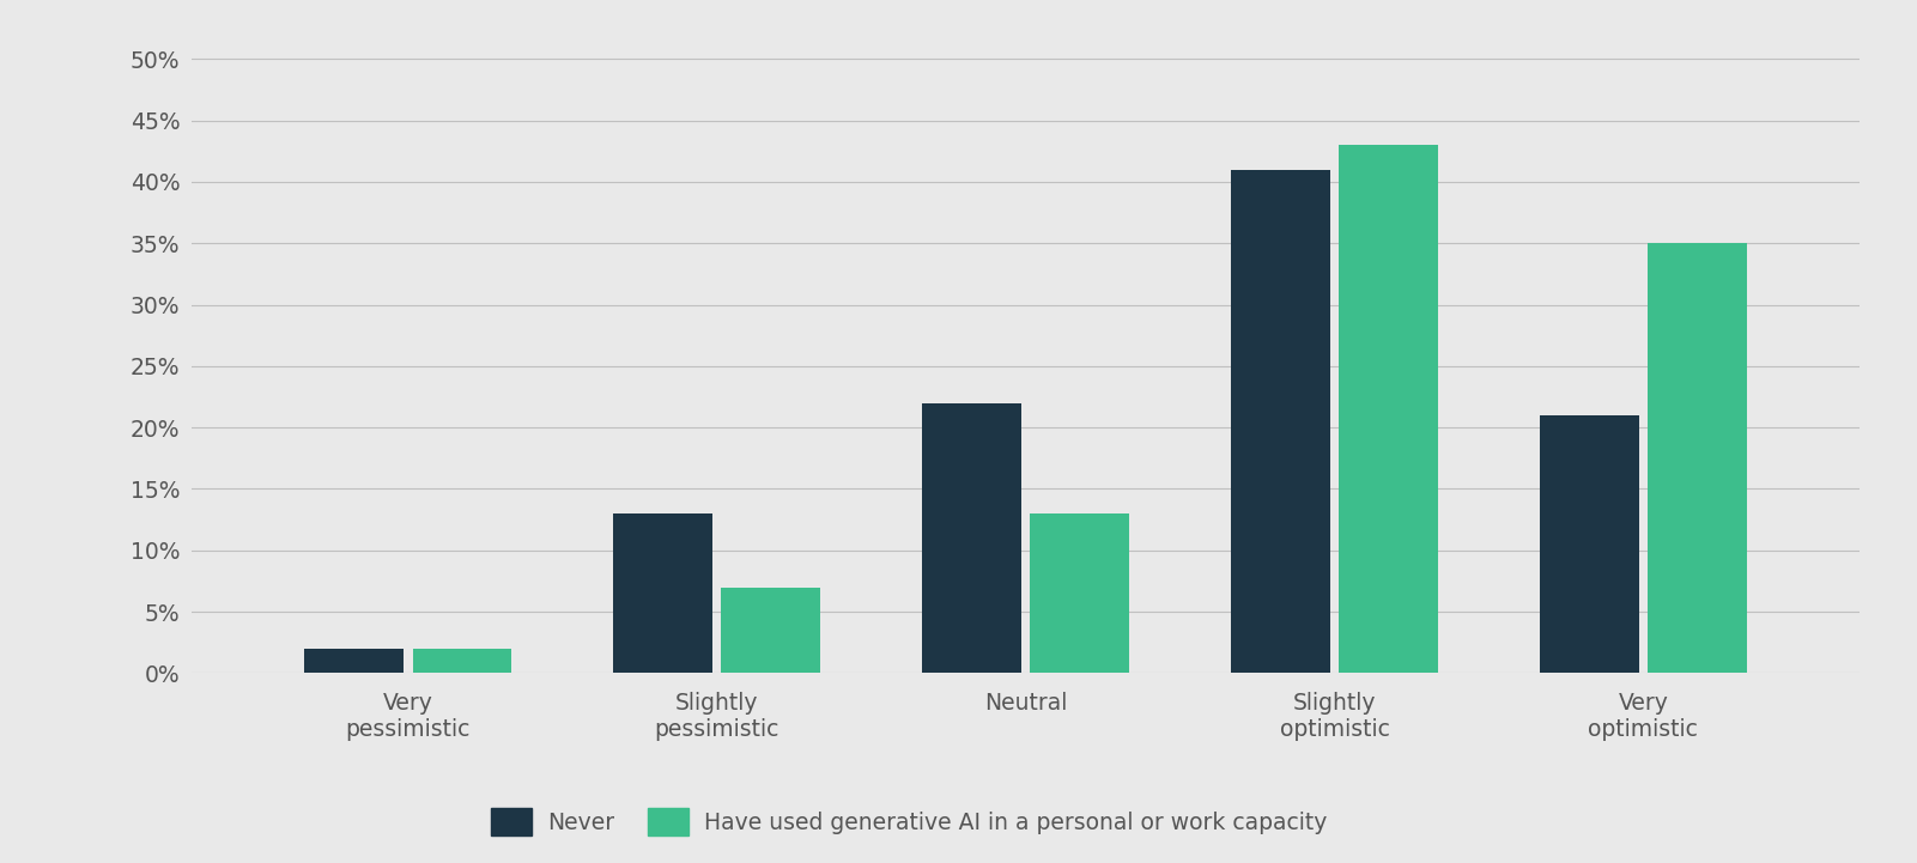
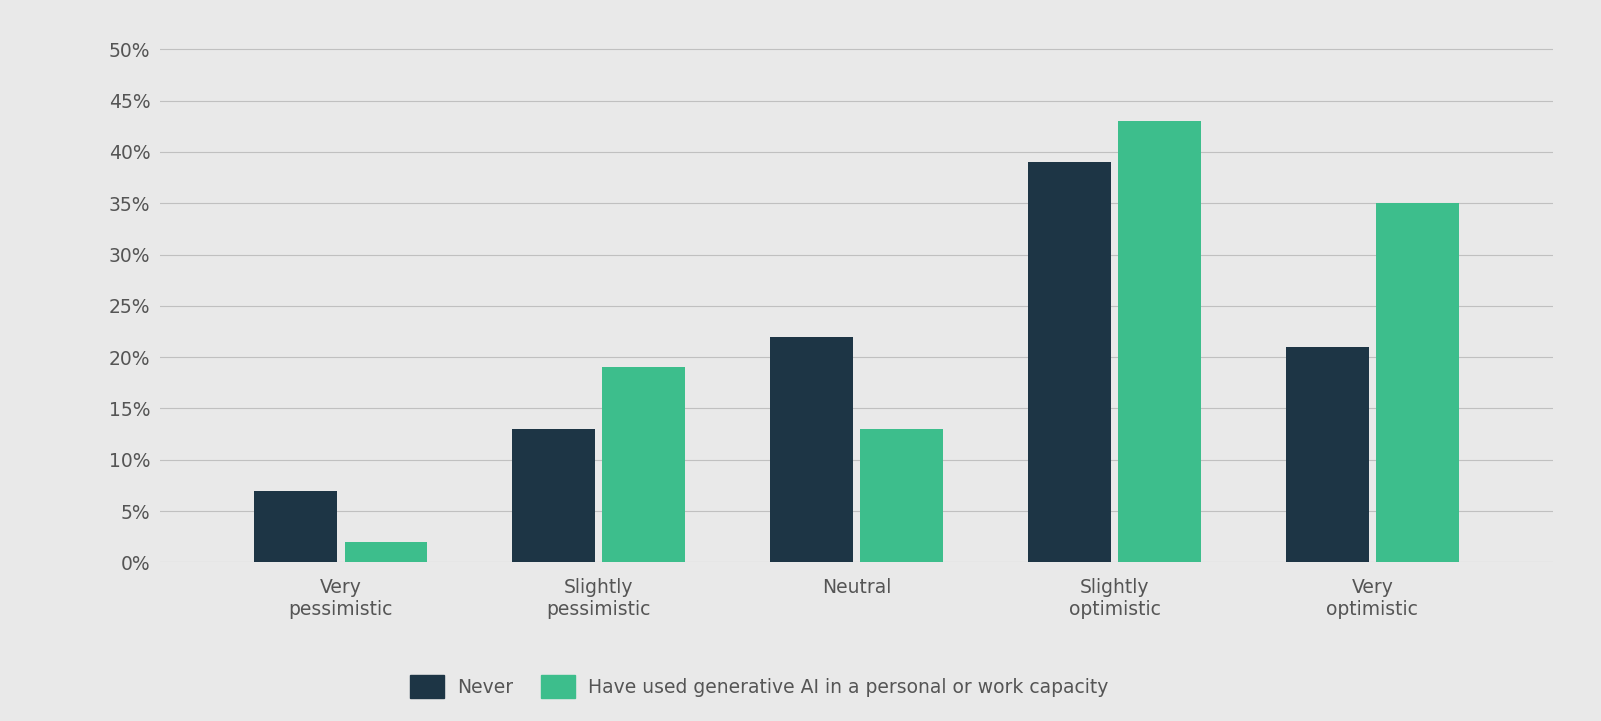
Never/Very pessimistic: 2% -> 7%
Have used generative AI in a personal or work capacity/Slightly pessimistic: 7% -> 19%
Never/Slightly optimistic: 41% -> 39%
